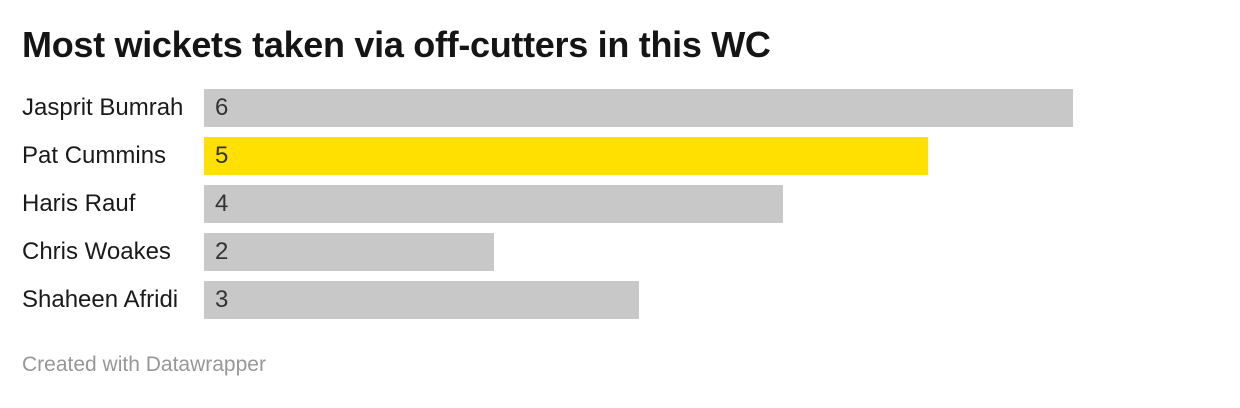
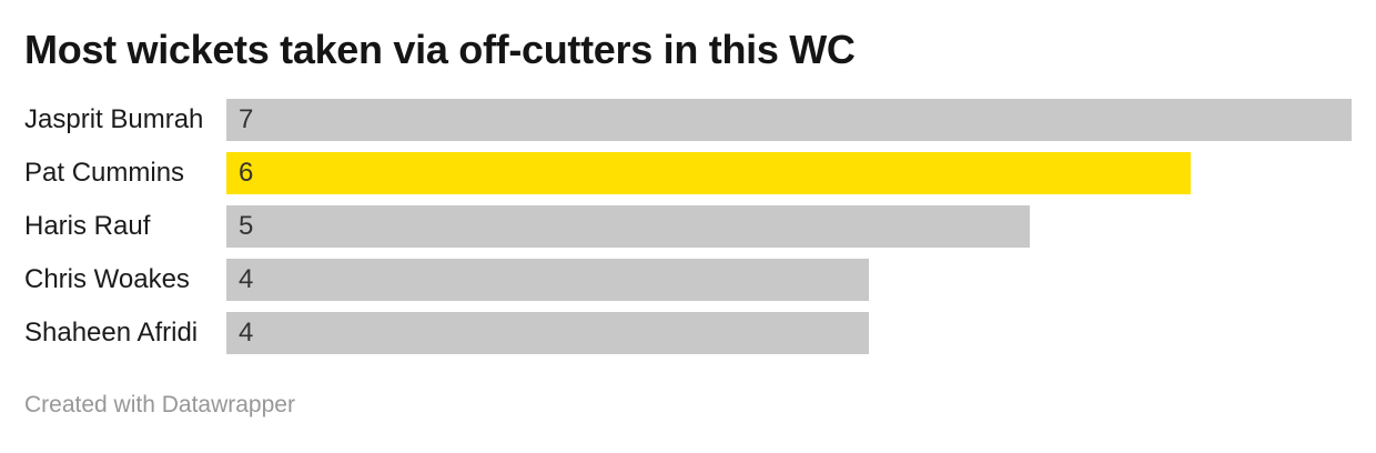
Jasprit Bumrah: 6 -> 7
Pat Cummins: 5 -> 6
Haris Rauf: 4 -> 5
Chris Woakes: 2 -> 4
Shaheen Afridi: 3 -> 4
